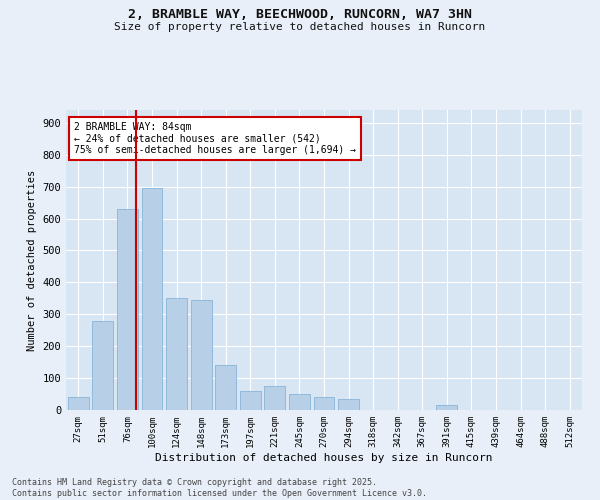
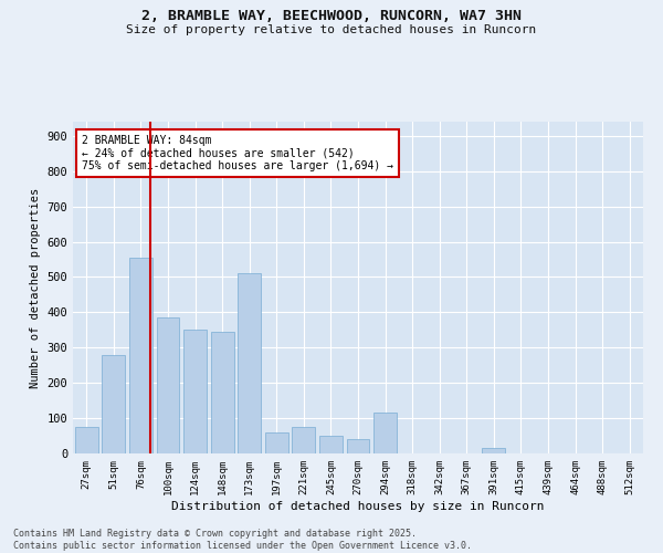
27sqm: 40 -> 75
76sqm: 630 -> 555
100sqm: 695 -> 385
173sqm: 140 -> 510
294sqm: 35 -> 115
